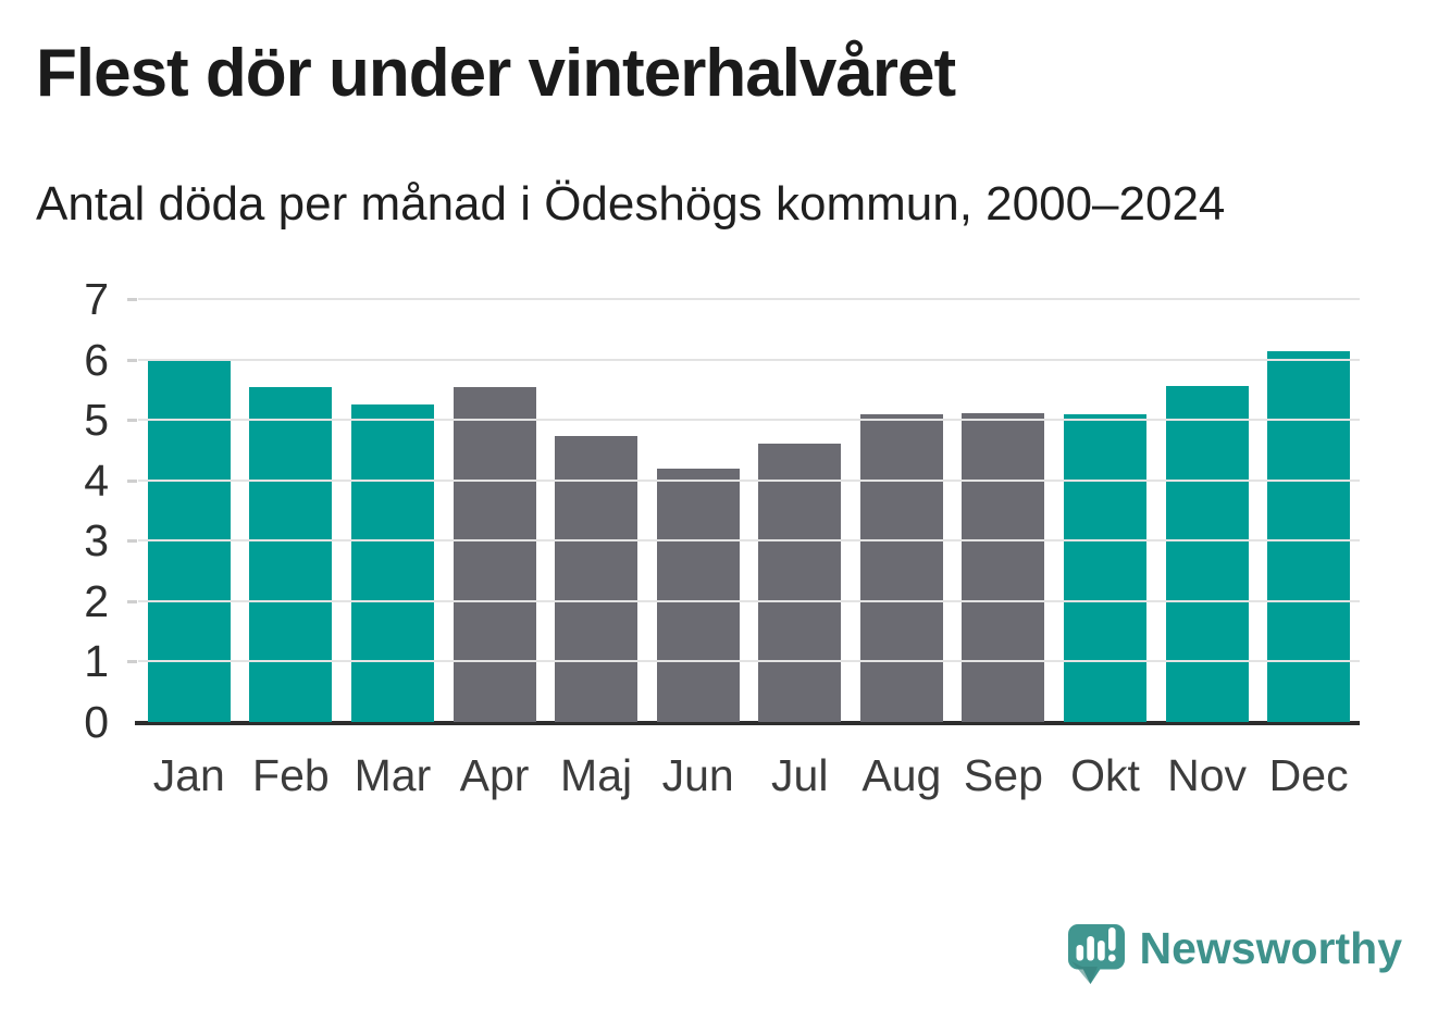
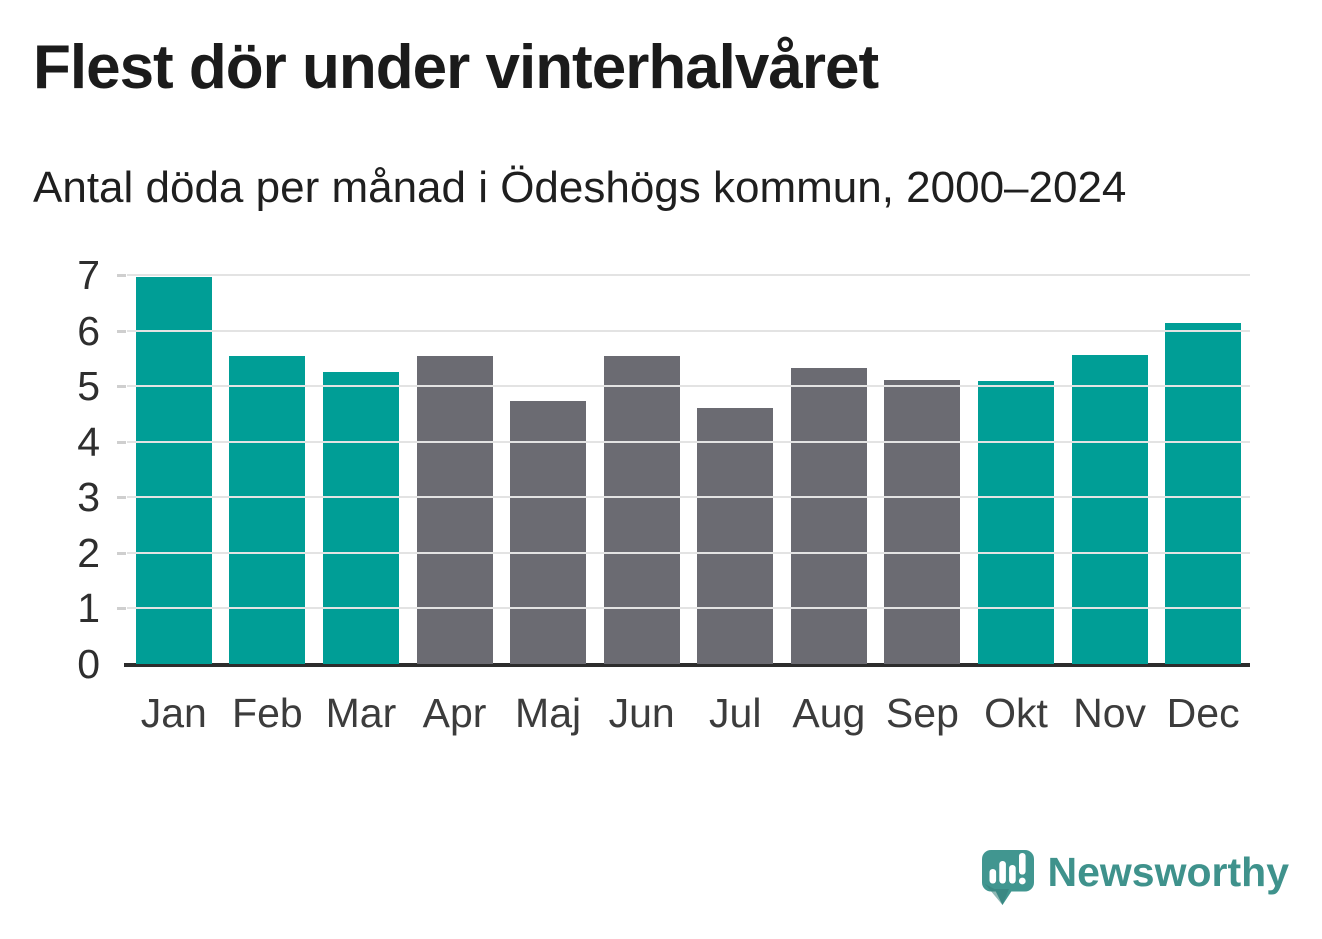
Jan: 6.0 -> 7.0
Jun: 4.2 -> 5.5
Aug: 5.1 -> 5.3
